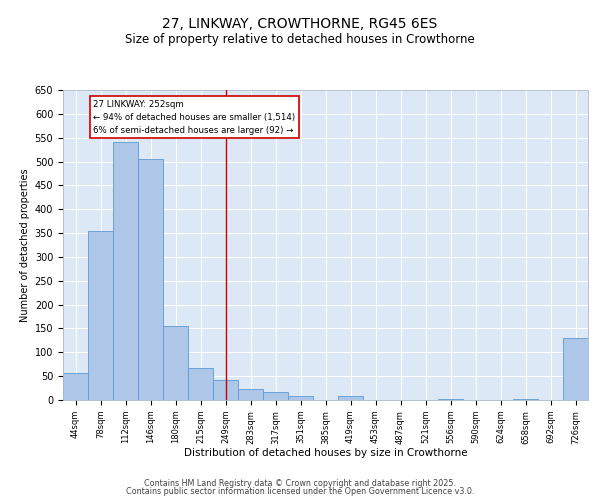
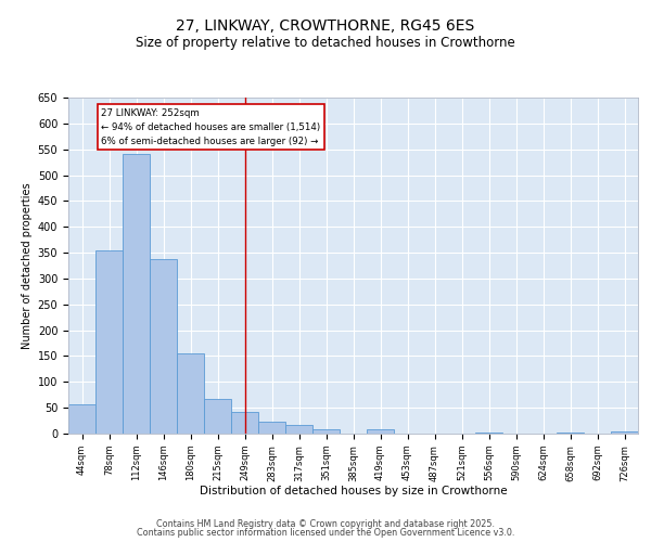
146sqm: 505 -> 337
726sqm: 130 -> 4
